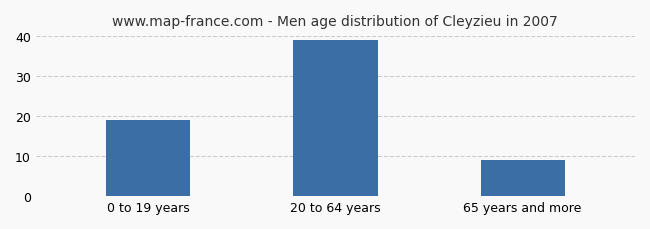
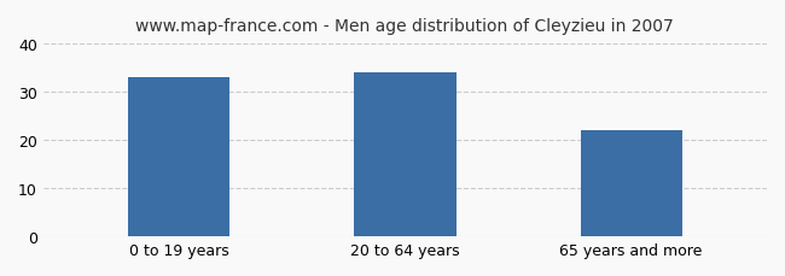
0 to 19 years: 19 -> 33
20 to 64 years: 39 -> 34
65 years and more: 9 -> 22
